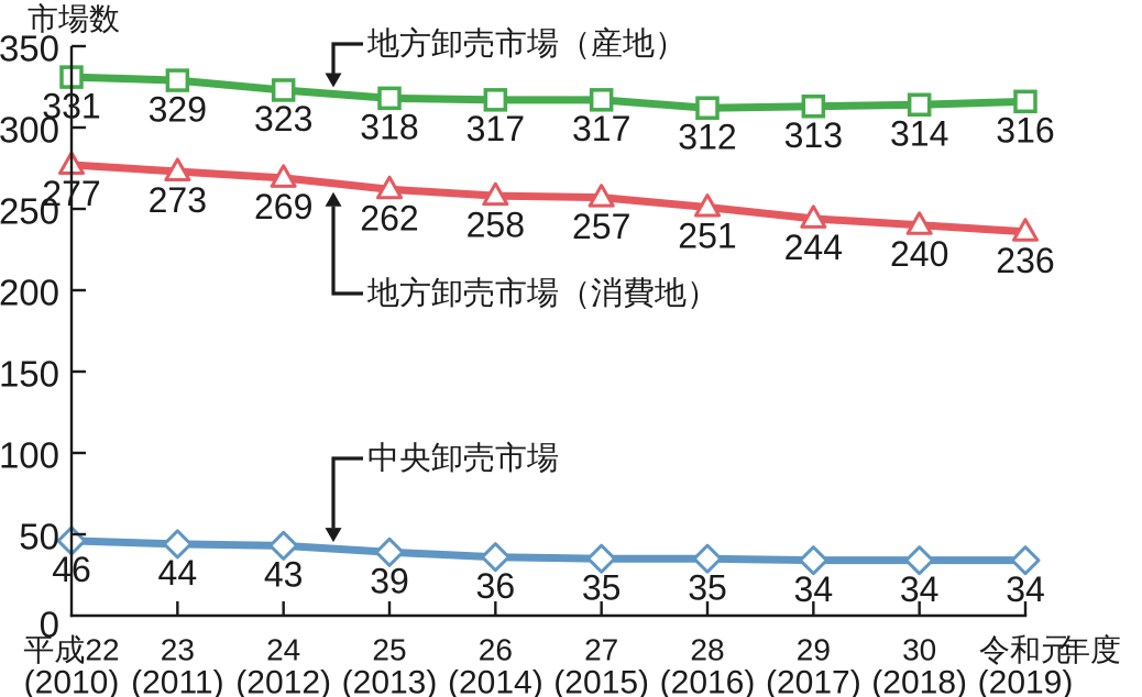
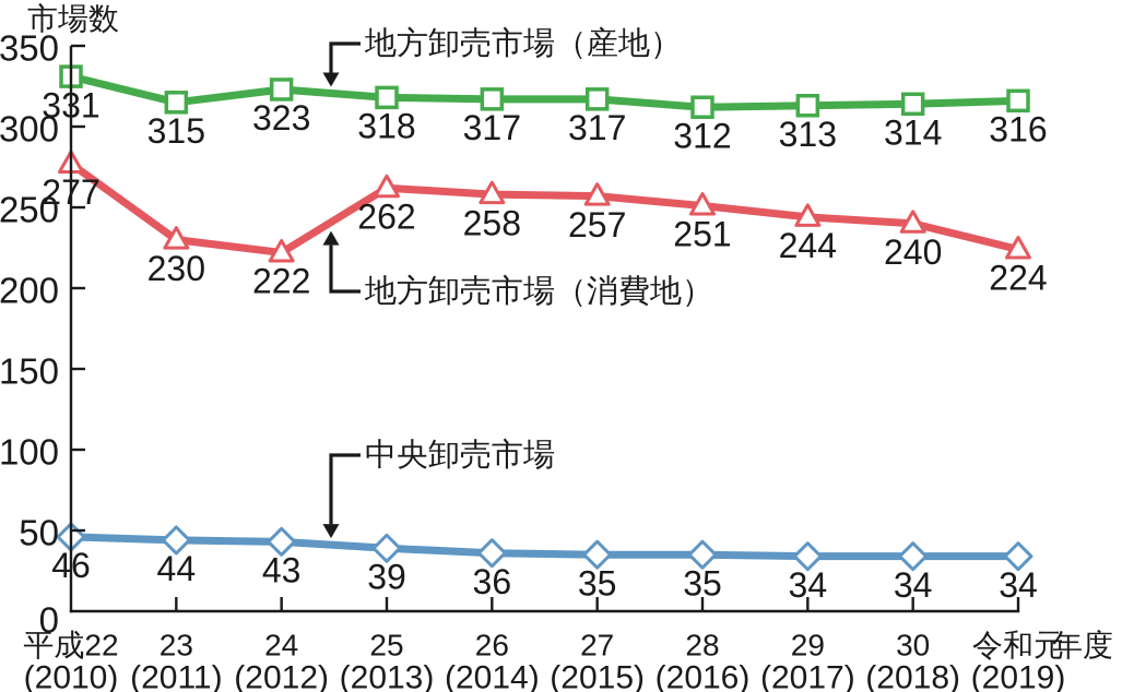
地方卸売市場（産地）/23: 329 -> 315
地方卸売市場（消費地）/23: 273 -> 230
地方卸売市場（消費地）/24: 269 -> 222
地方卸売市場（消費地）/令和元: 236 -> 224
